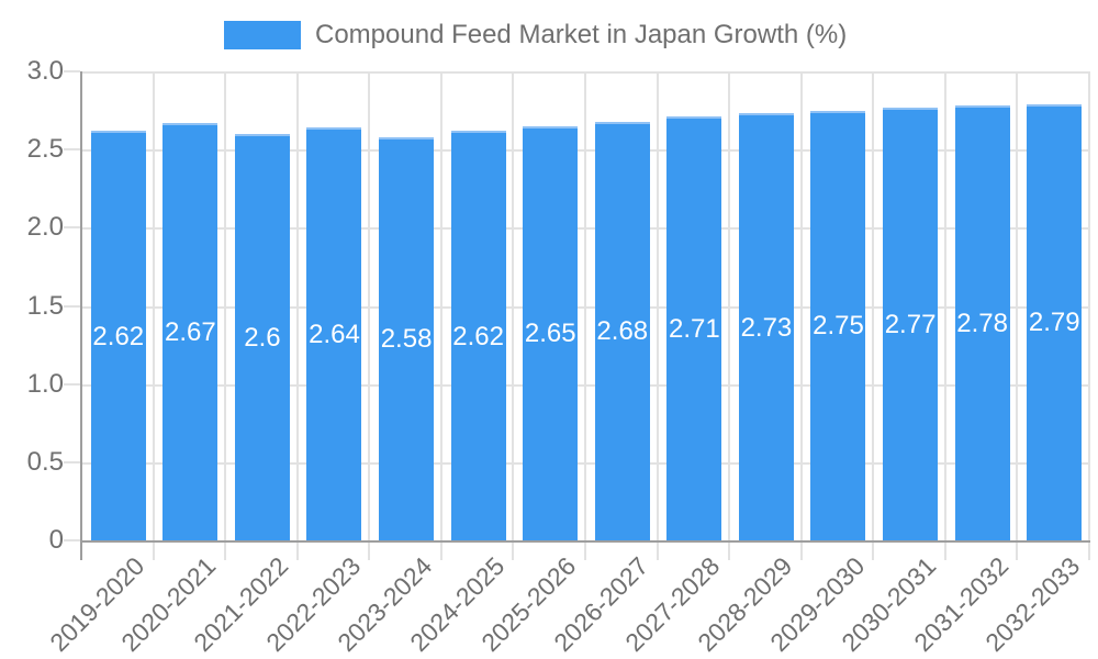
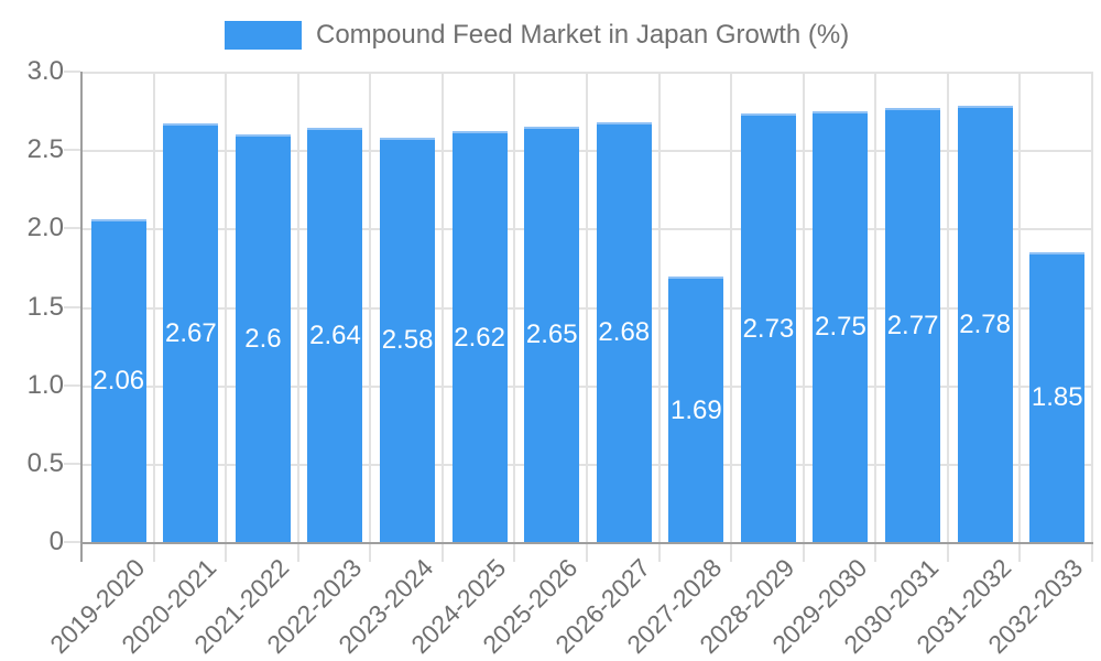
2019-2020: 2.62 -> 2.06
2027-2028: 2.71 -> 1.69
2032-2033: 2.79 -> 1.85
